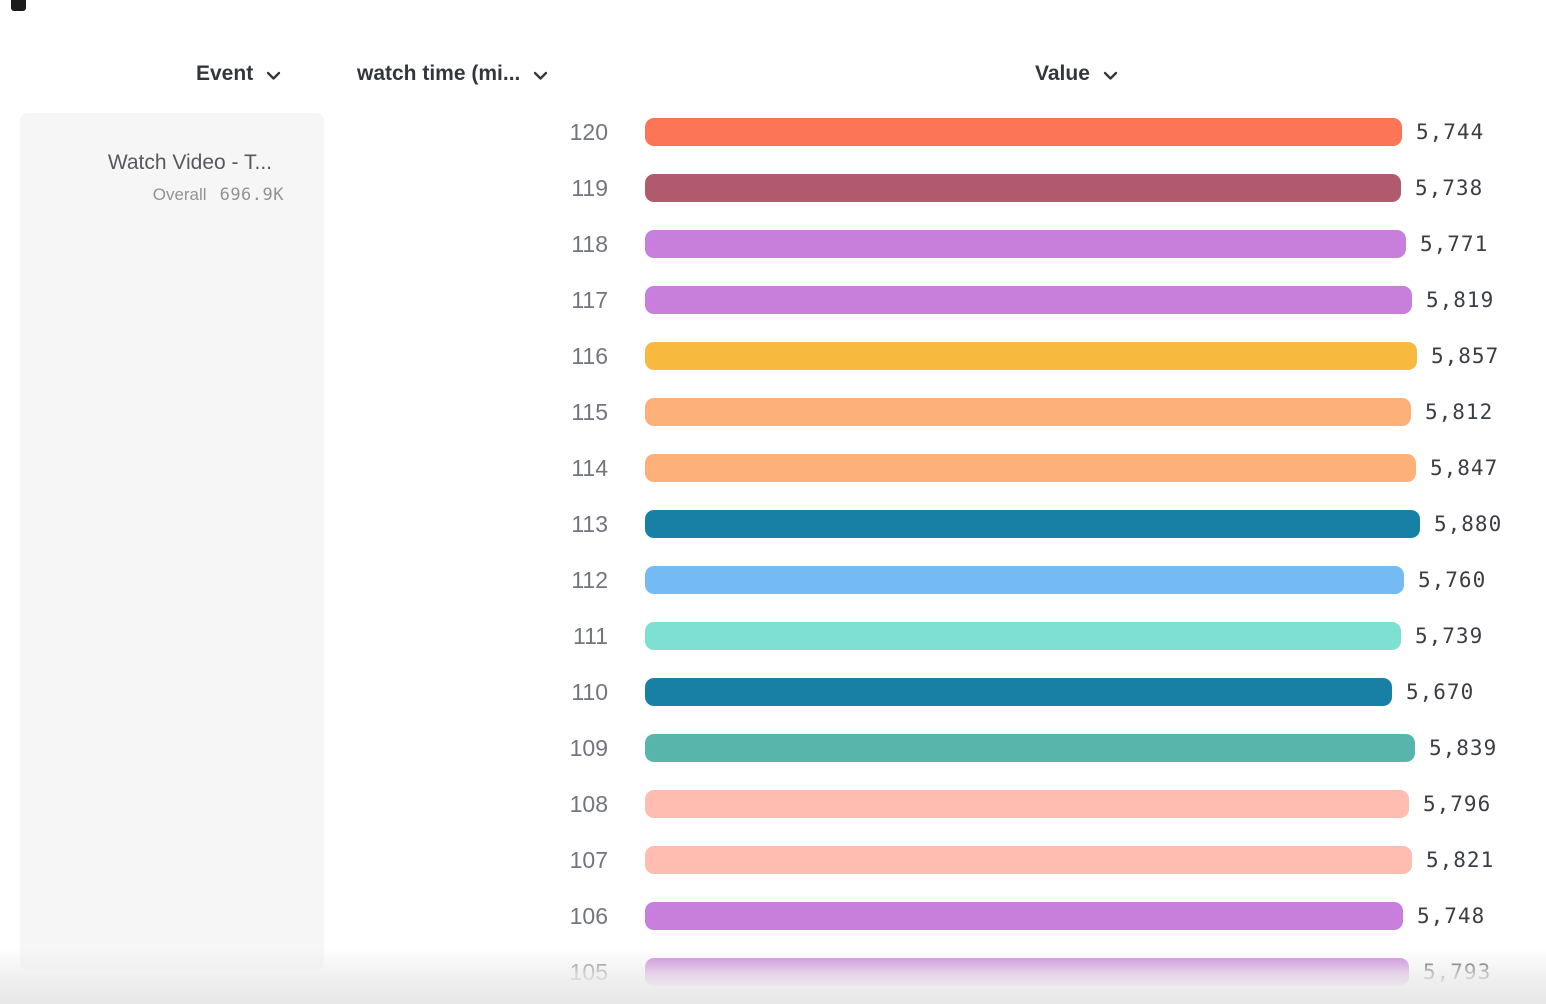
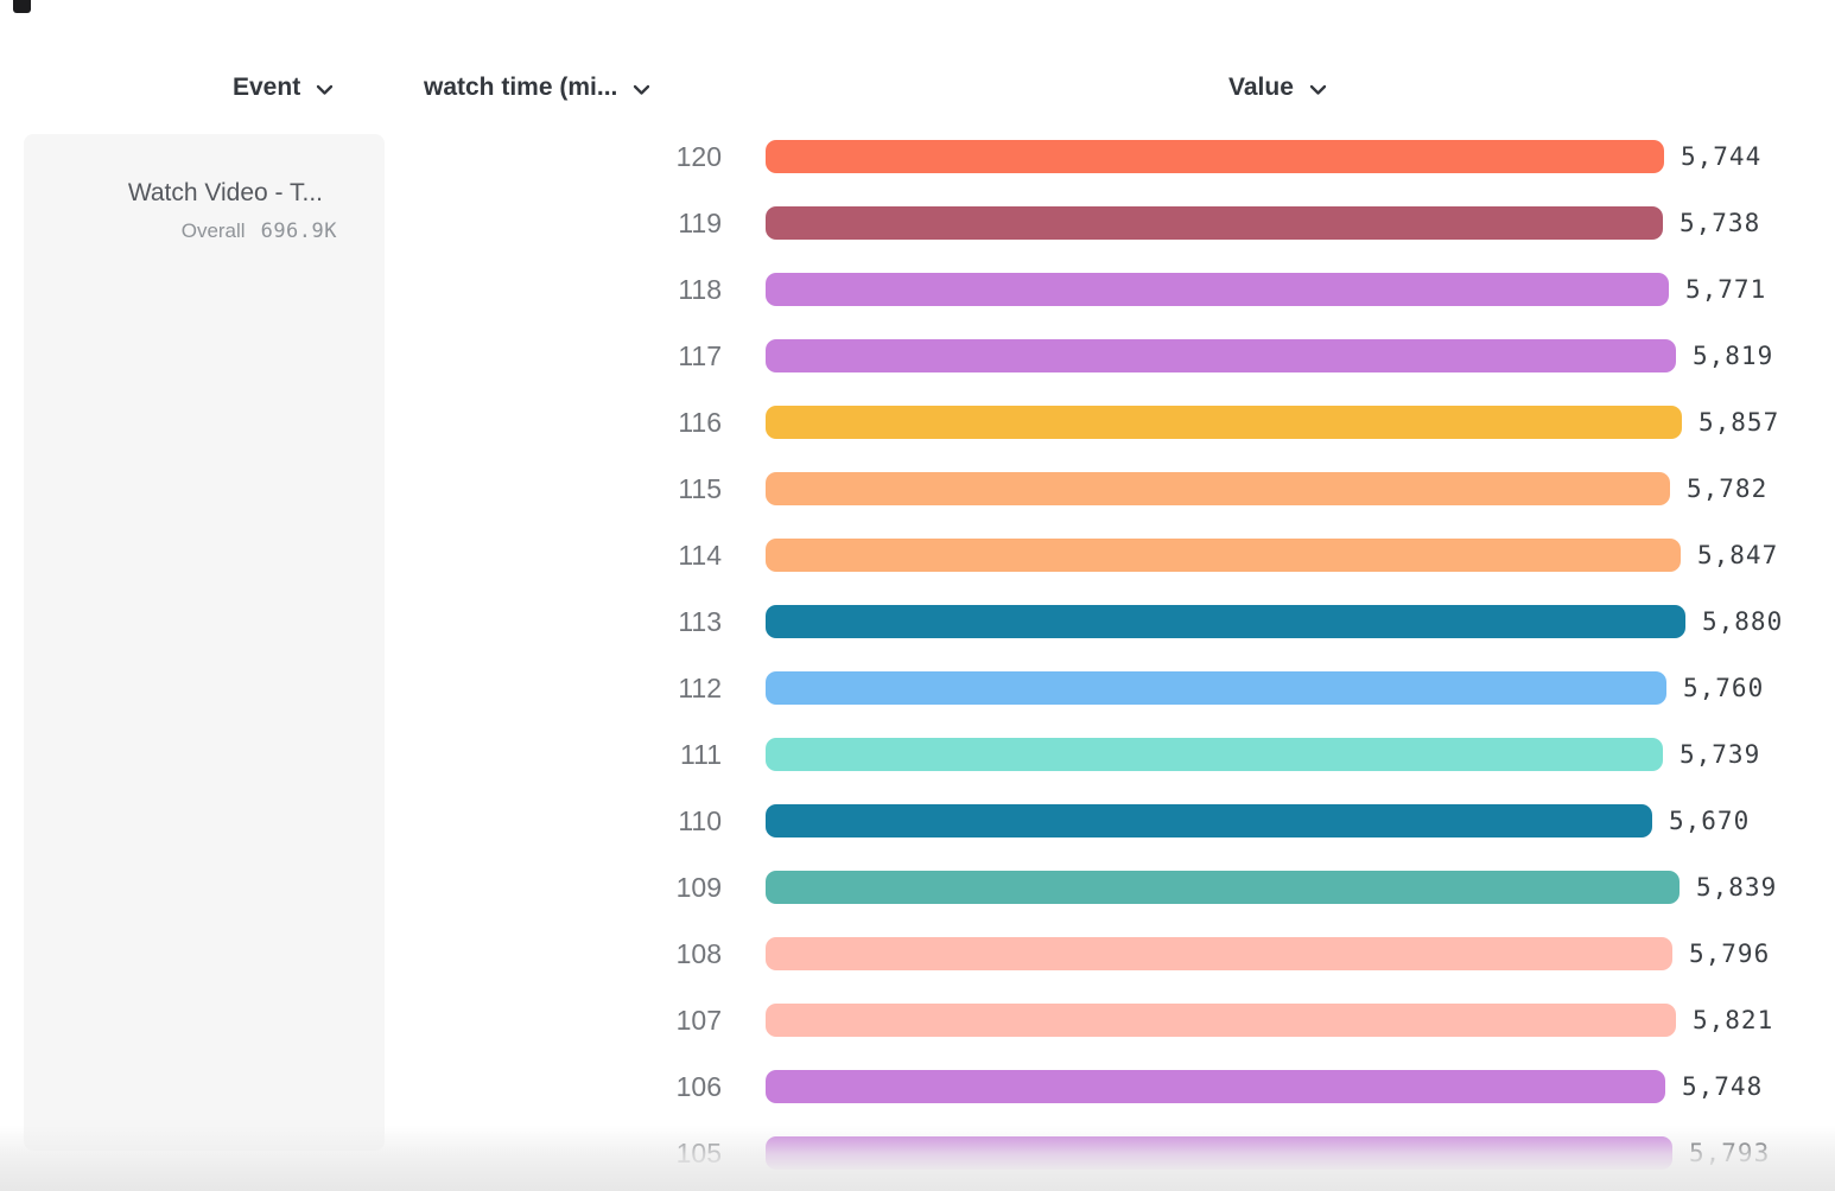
115: 5,812 -> 5,782
